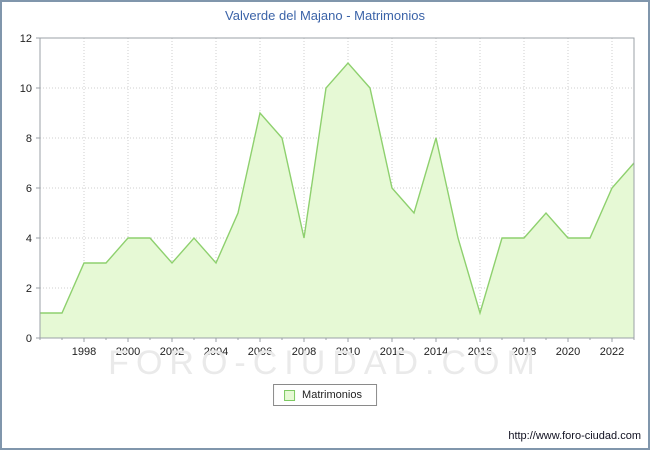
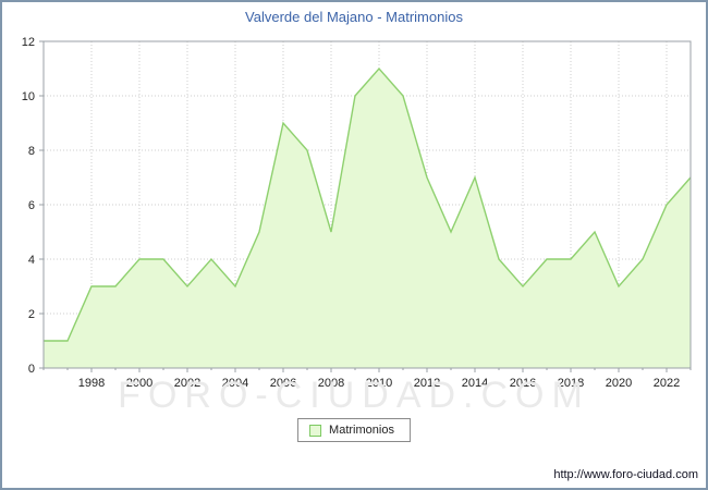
2008: 4 -> 5
2012: 6 -> 7
2014: 8 -> 7
2016: 1 -> 3
2020: 4 -> 3
